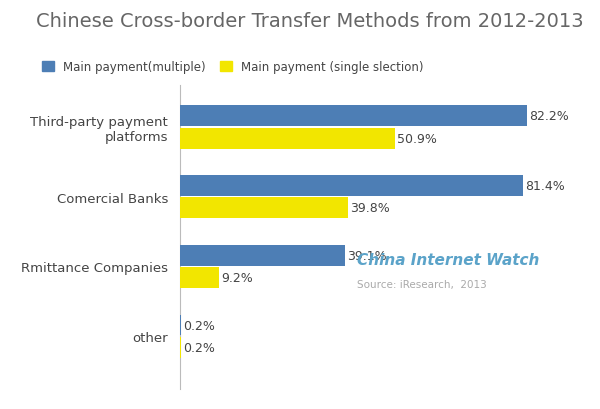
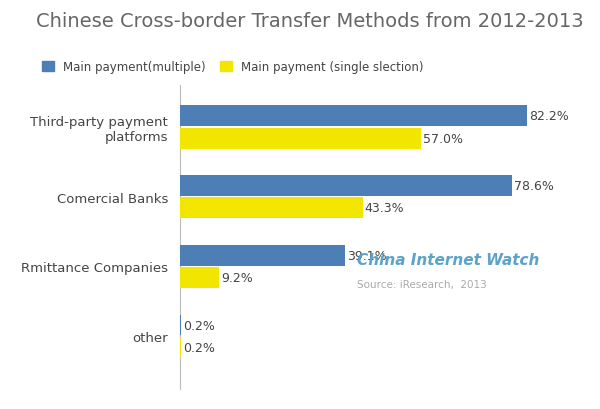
Main payment (single slection)/Third-party payment platforms: 50.9% -> 57.0%
Main payment(multiple)/Comercial Banks: 81.4% -> 78.6%
Main payment (single slection)/Comercial Banks: 39.8% -> 43.3%
